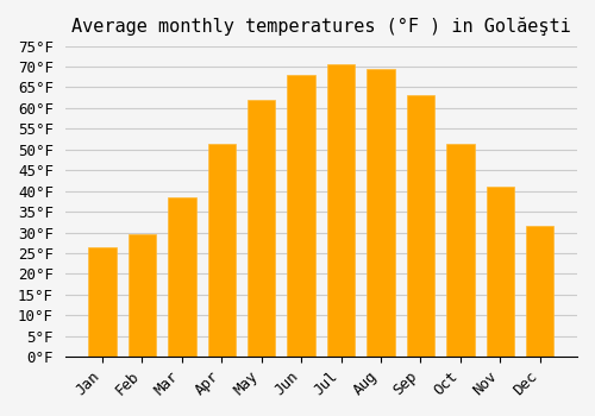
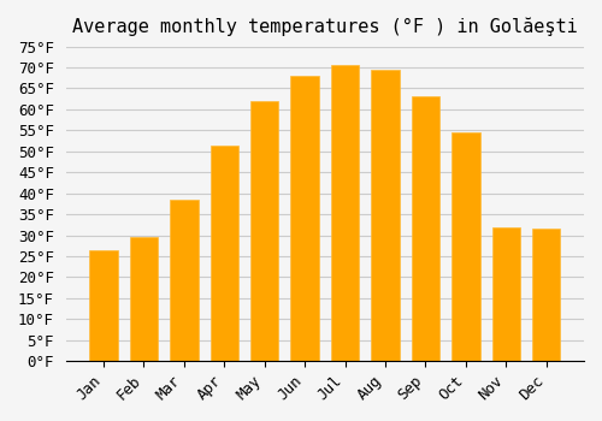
Oct: 51.5°F -> 54.5°F
Nov: 41.0°F -> 32.0°F
